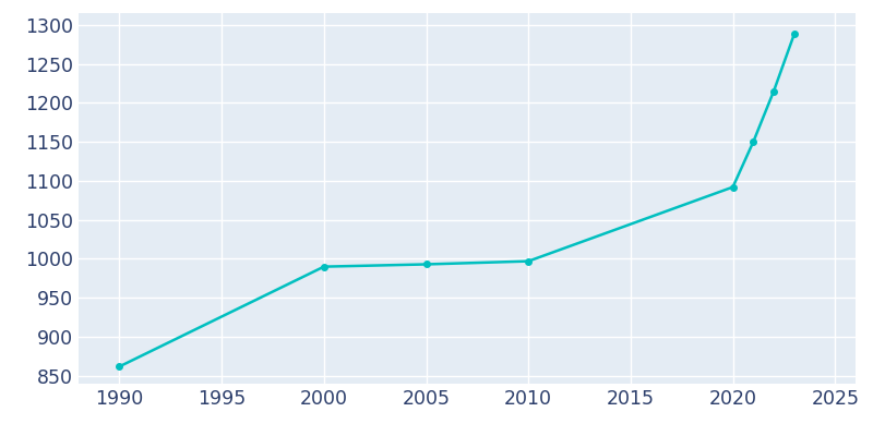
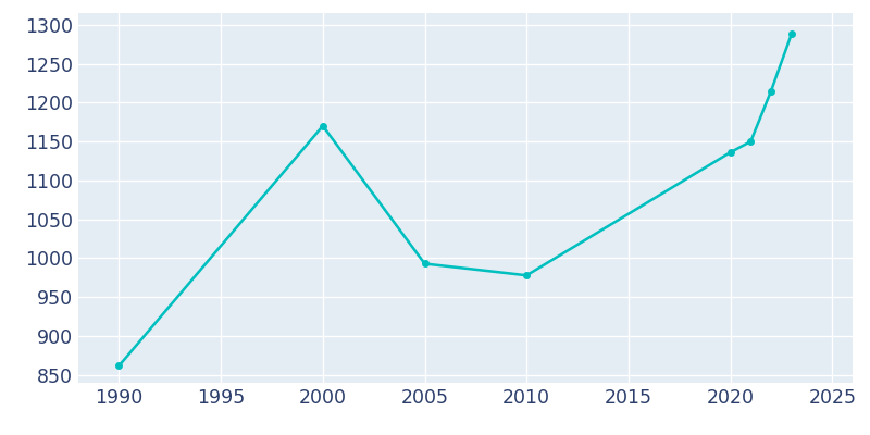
2000: 990 -> 1170
2010: 997 -> 978
2020: 1092 -> 1136
